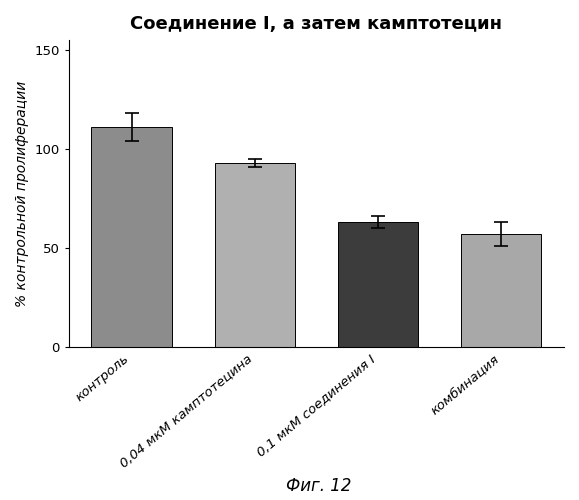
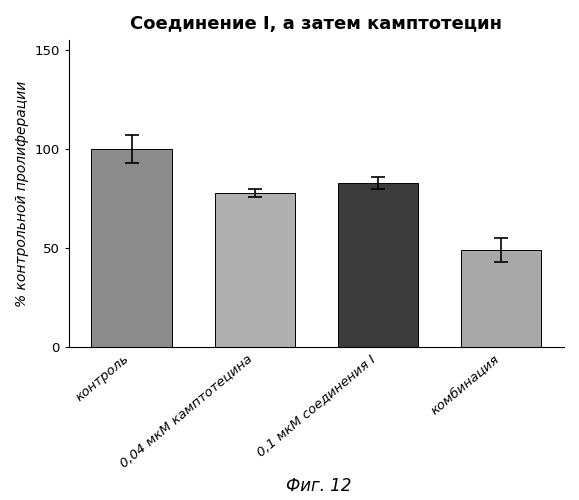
контроль: 111 -> 100
0,04 мкМ камптотецина: 93 -> 78
0,1 мкМ соединения I: 63 -> 83
комбинация: 57 -> 49
